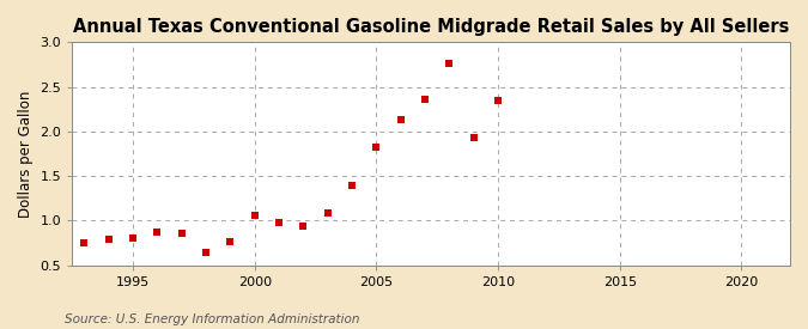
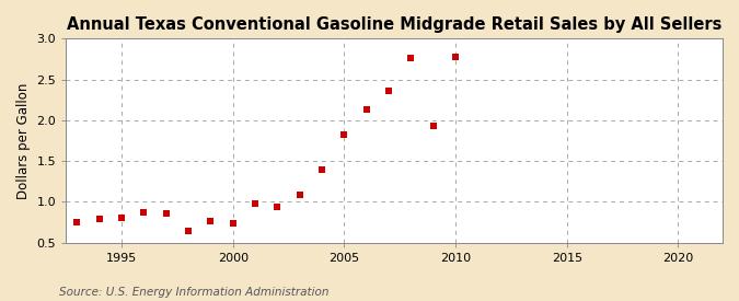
2000: 1.06 -> 0.74
2010: 2.35 -> 2.78
